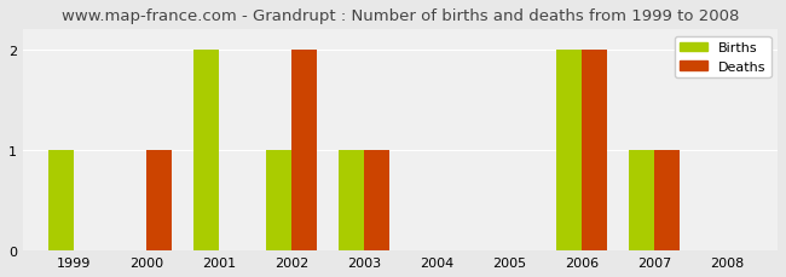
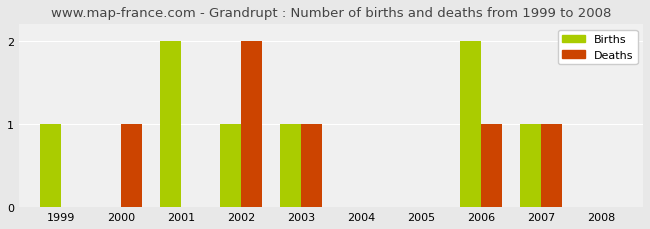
Deaths/2006: 2 -> 1
